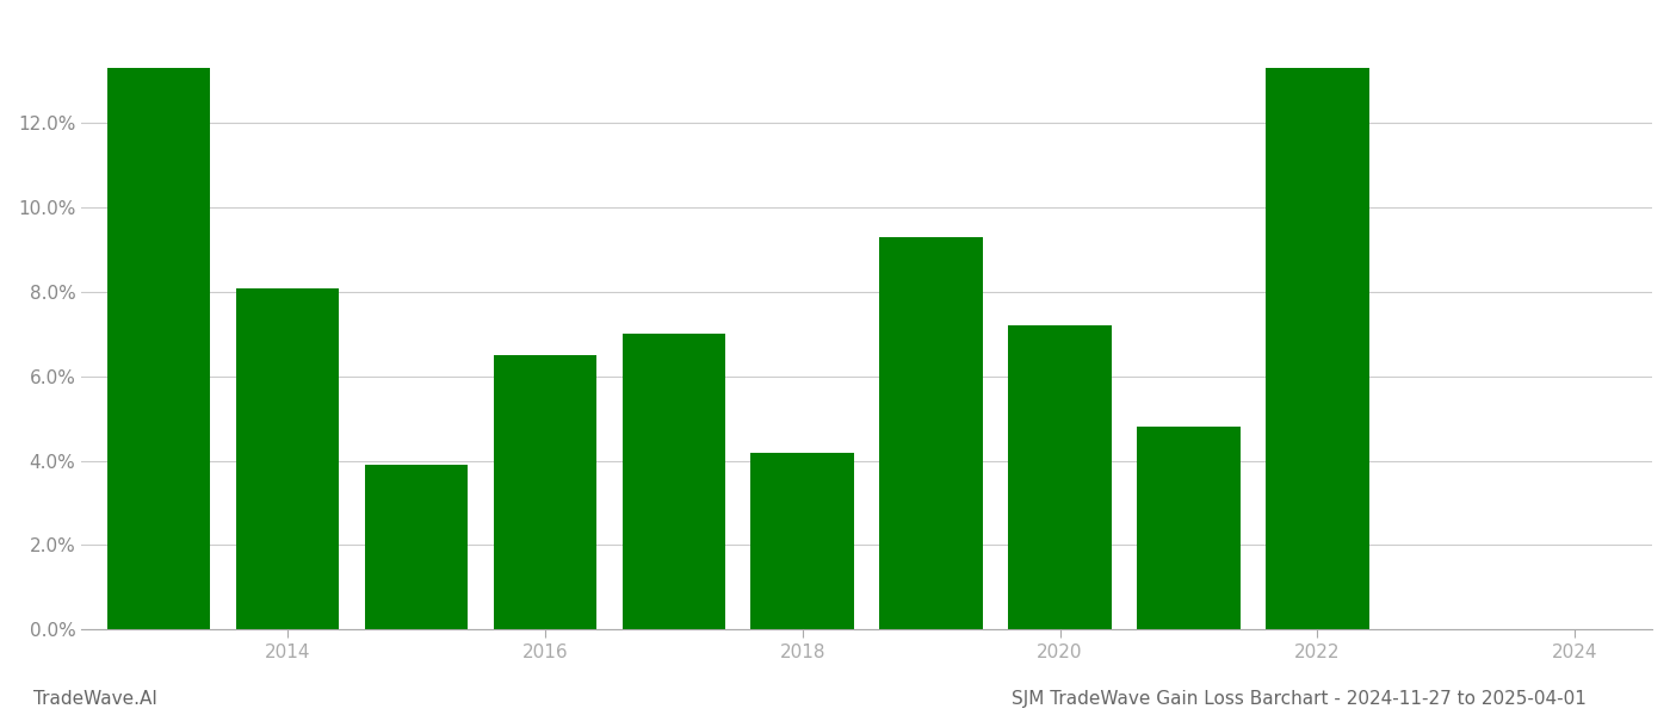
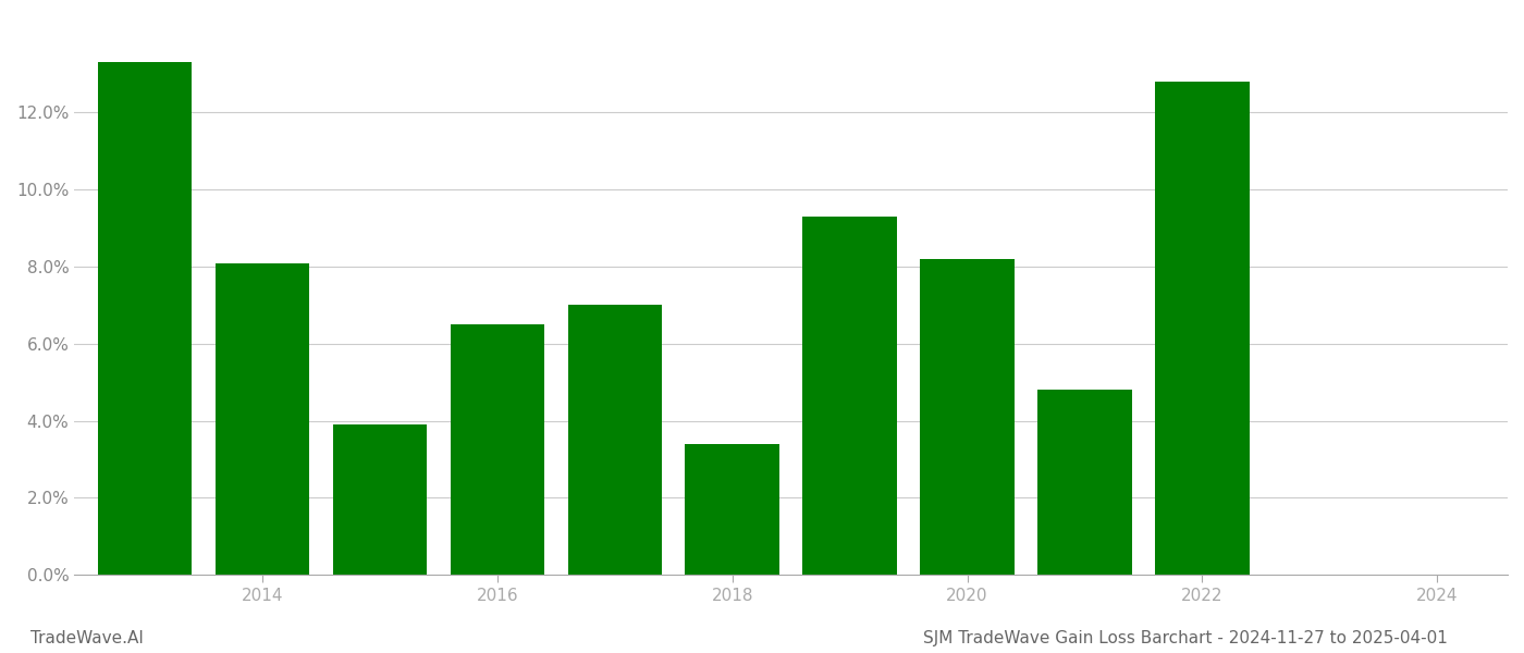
2018: 4.2% -> 3.4%
2020: 7.2% -> 8.2%
2022: 13.3% -> 12.8%
